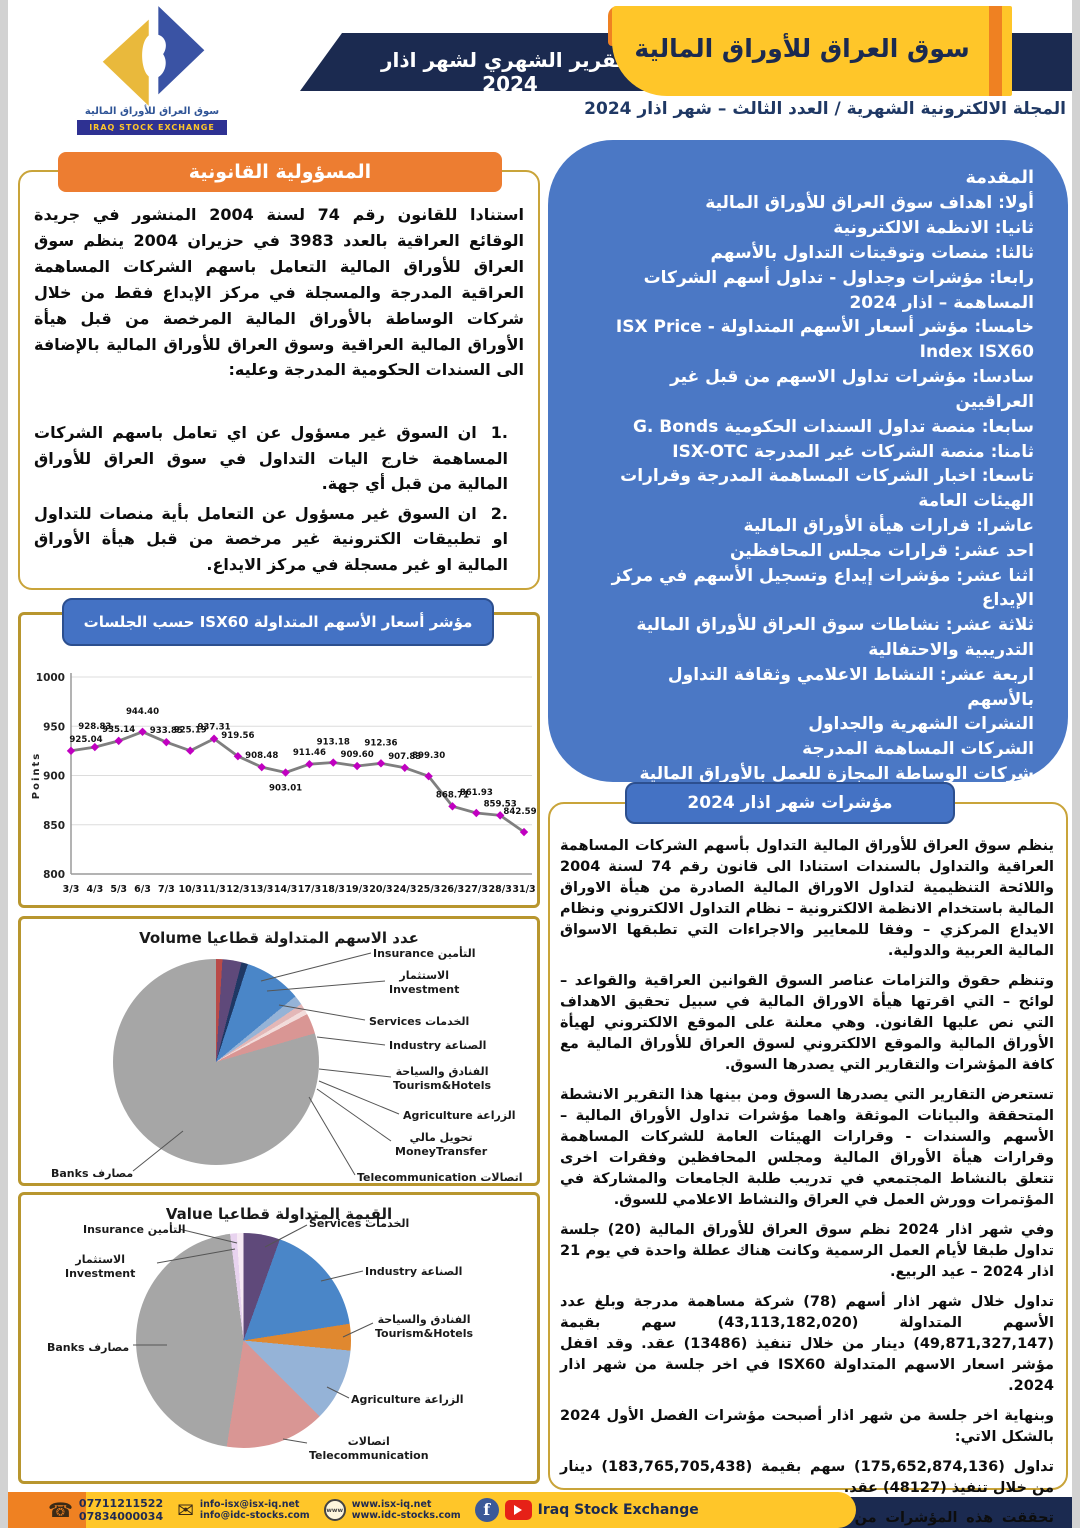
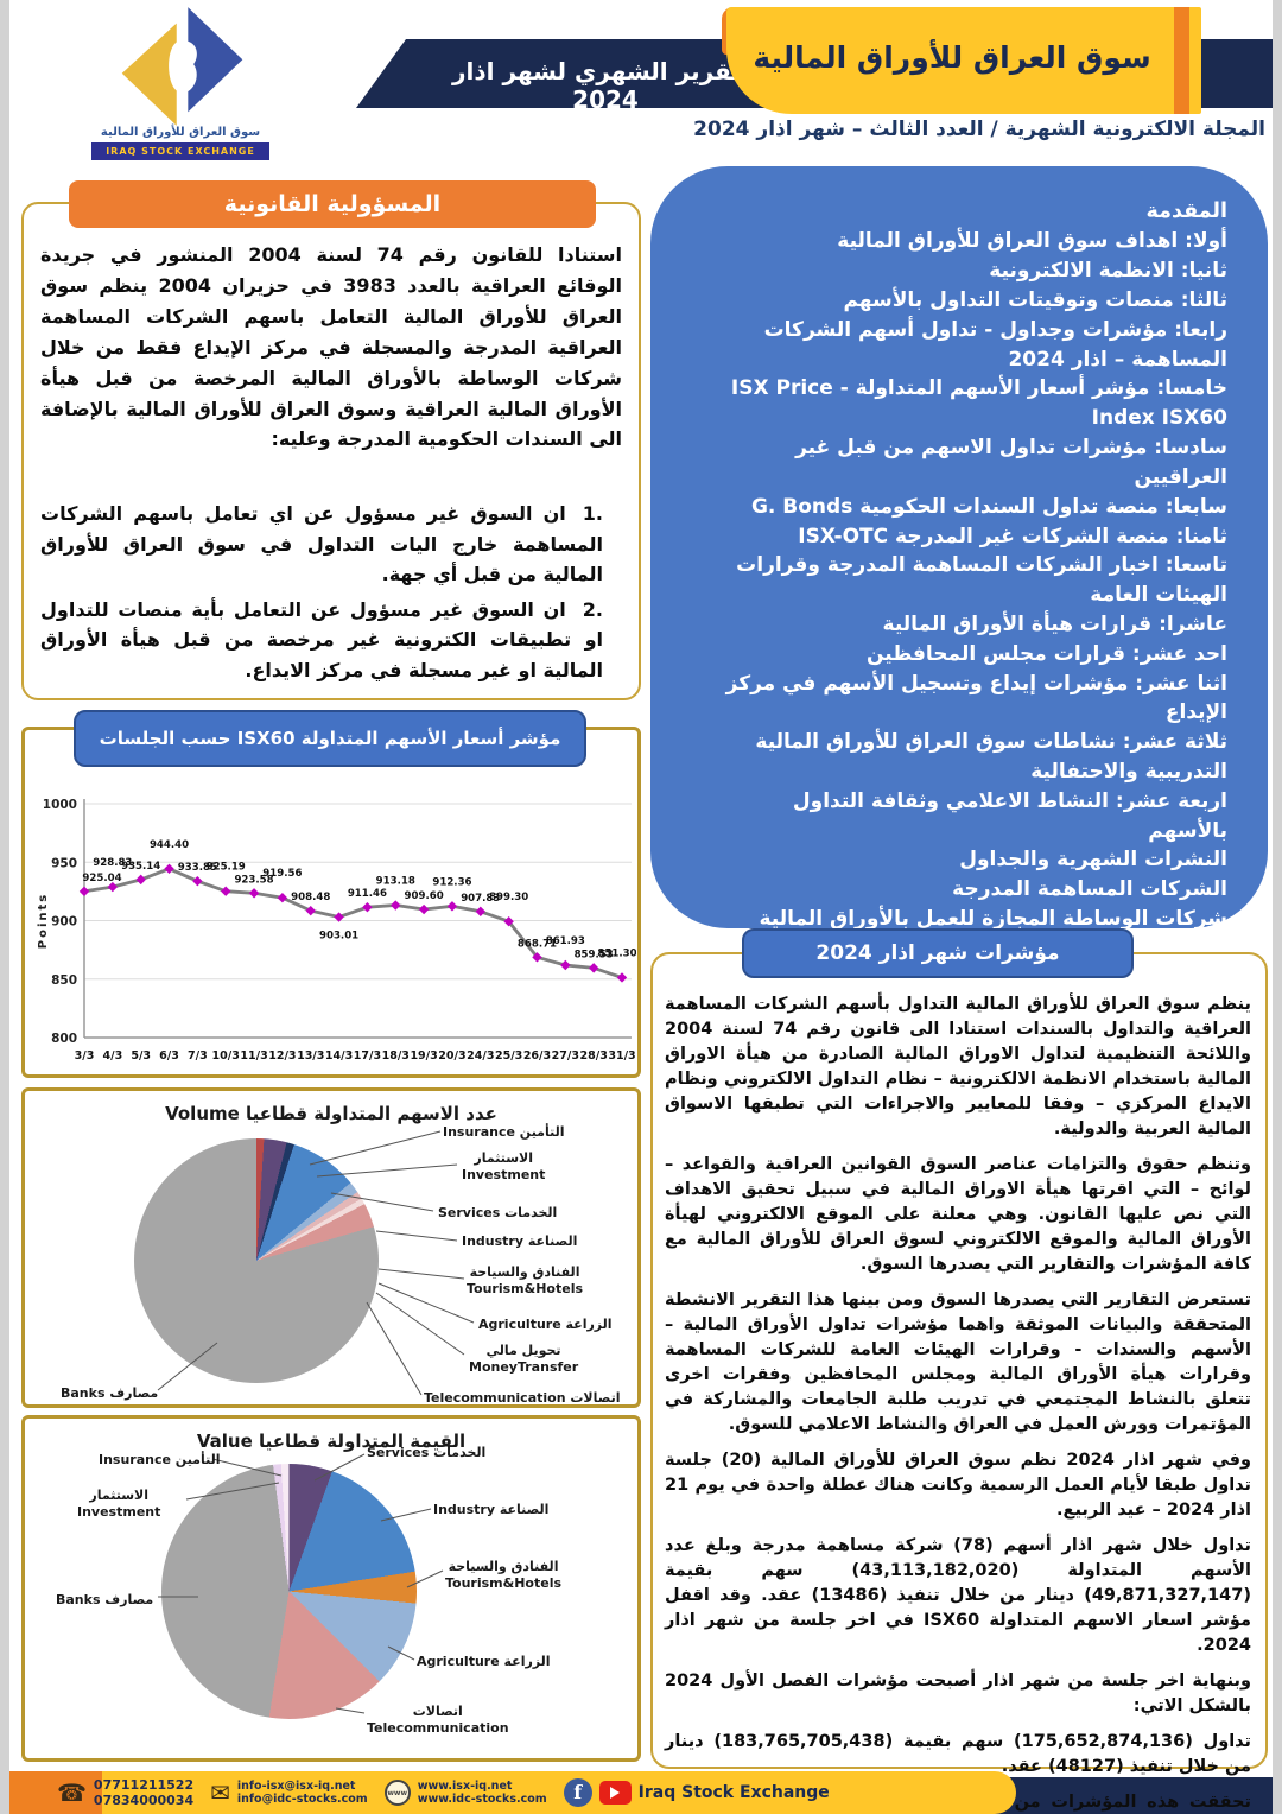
مؤشر أسعار الأسهم المتداولة ISX60 حسب الجلسات لشهر اذار 2024/11/3: 937.31 -> 923.58
مؤشر أسعار الأسهم المتداولة ISX60 حسب الجلسات لشهر اذار 2024/31/3: 842.59 -> 851.30
